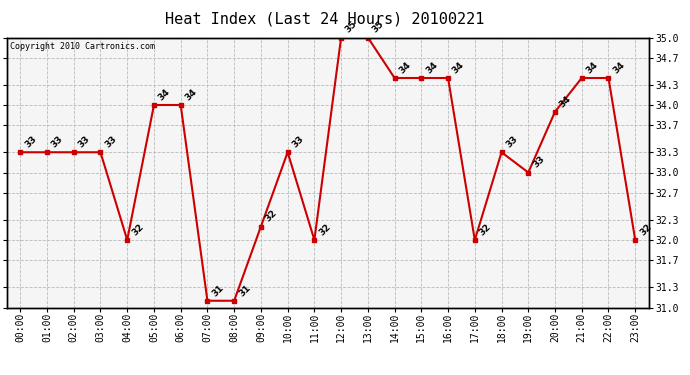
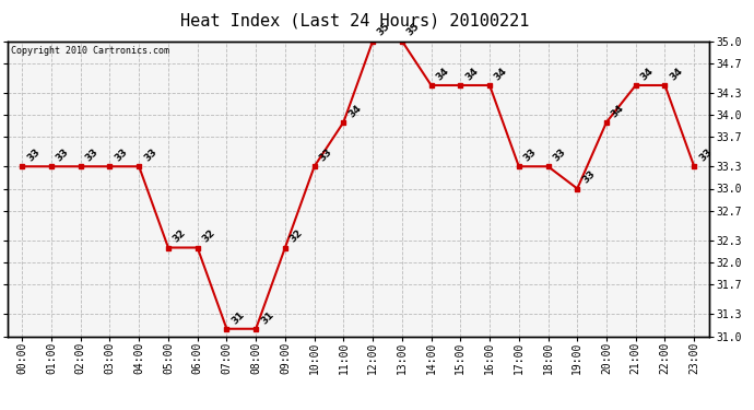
04:00: 32 -> 33
05:00: 34 -> 32
06:00: 34 -> 32
11:00: 32 -> 34
17:00: 32 -> 33
23:00: 32 -> 33
